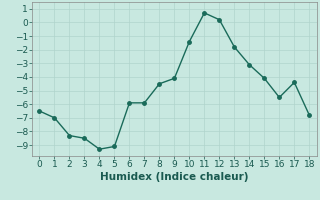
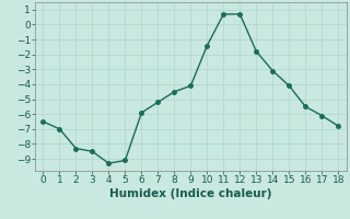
7: -5.9 -> -5.2
12: 0.2 -> 0.7
17: -4.4 -> -6.1
